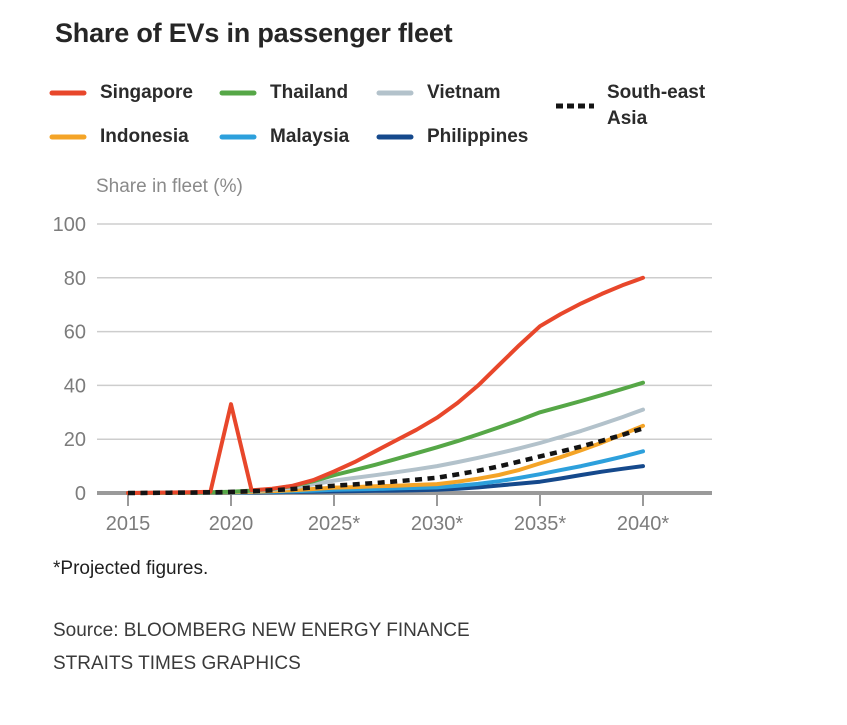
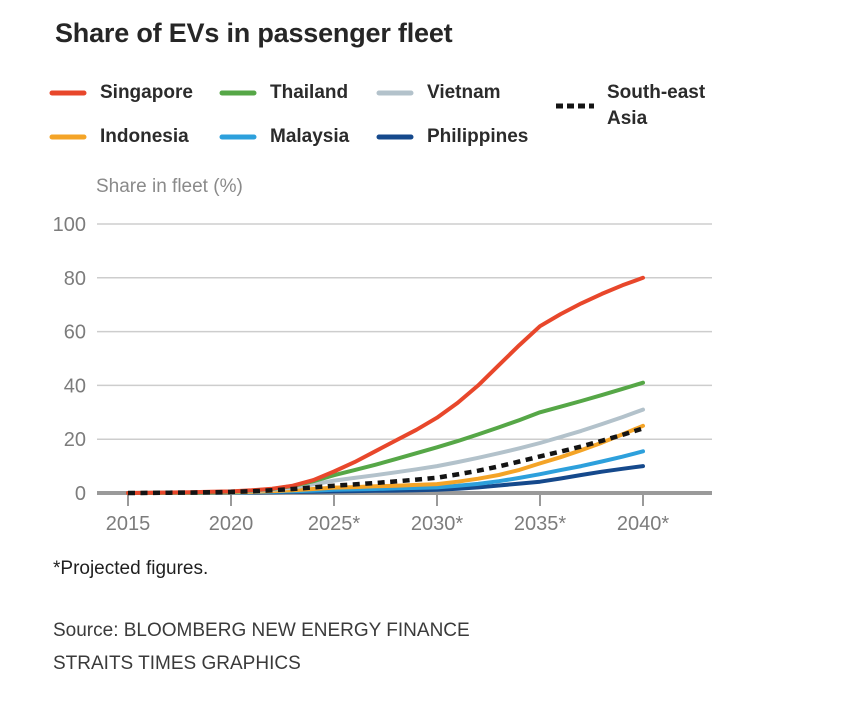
Singapore/2020: 33 -> 1
